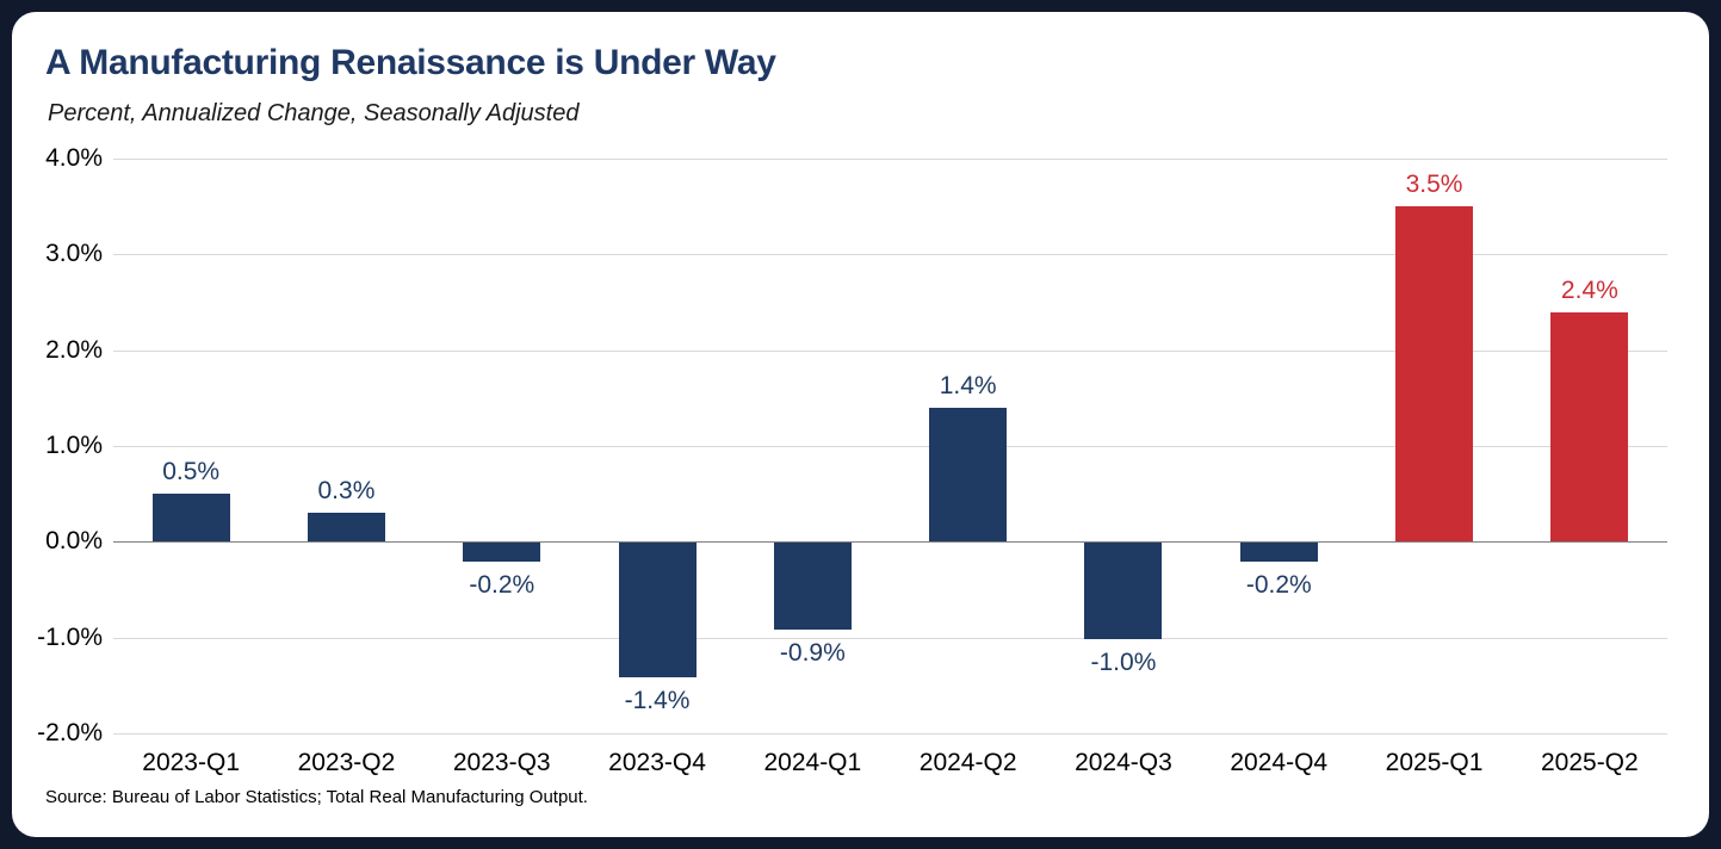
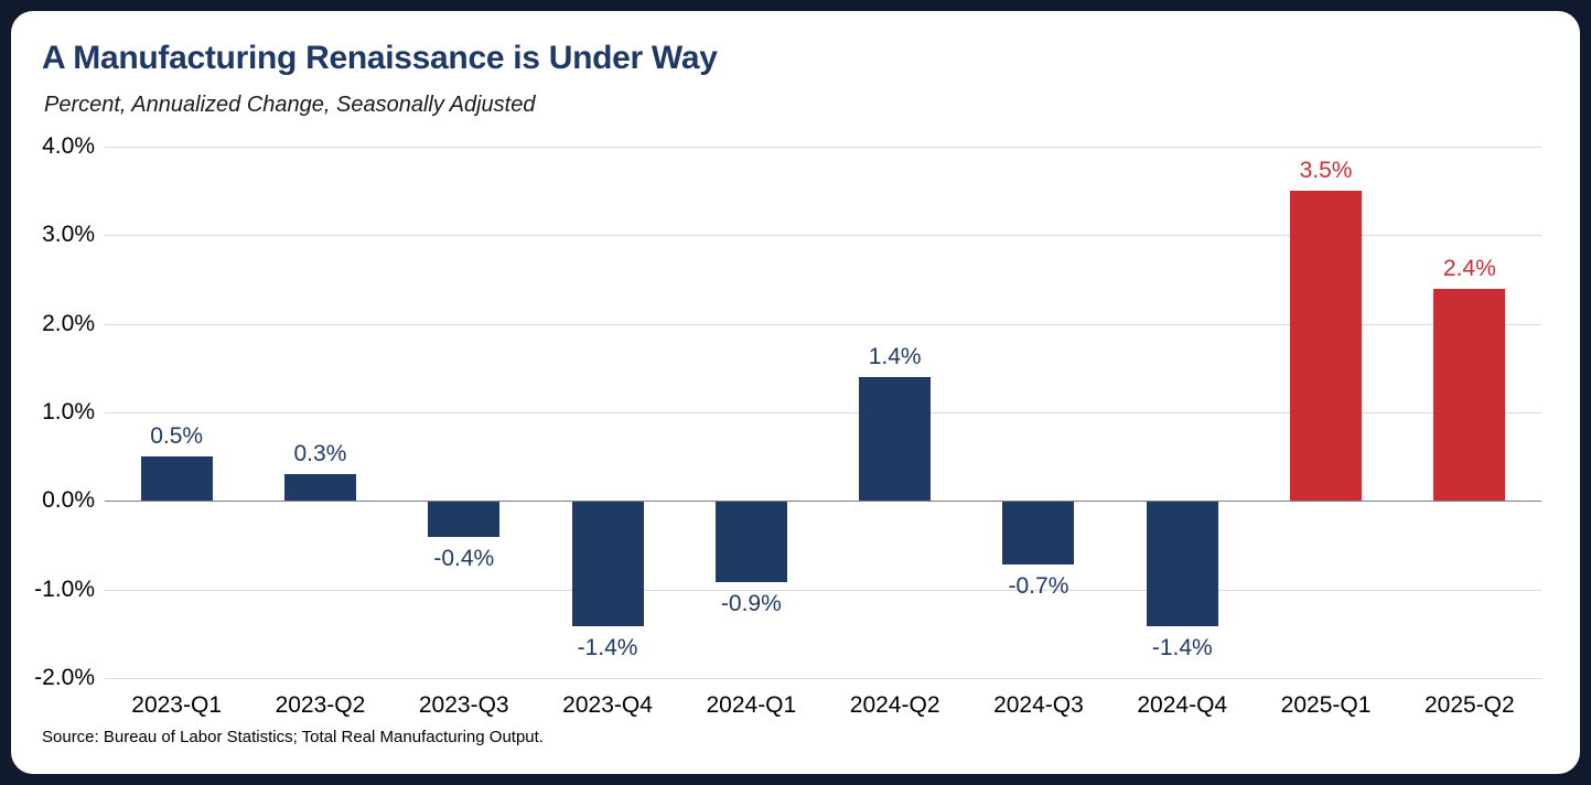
2023-Q3: -0.2% -> -0.4%
2024-Q3: -1.0% -> -0.7%
2024-Q4: -0.2% -> -1.4%
